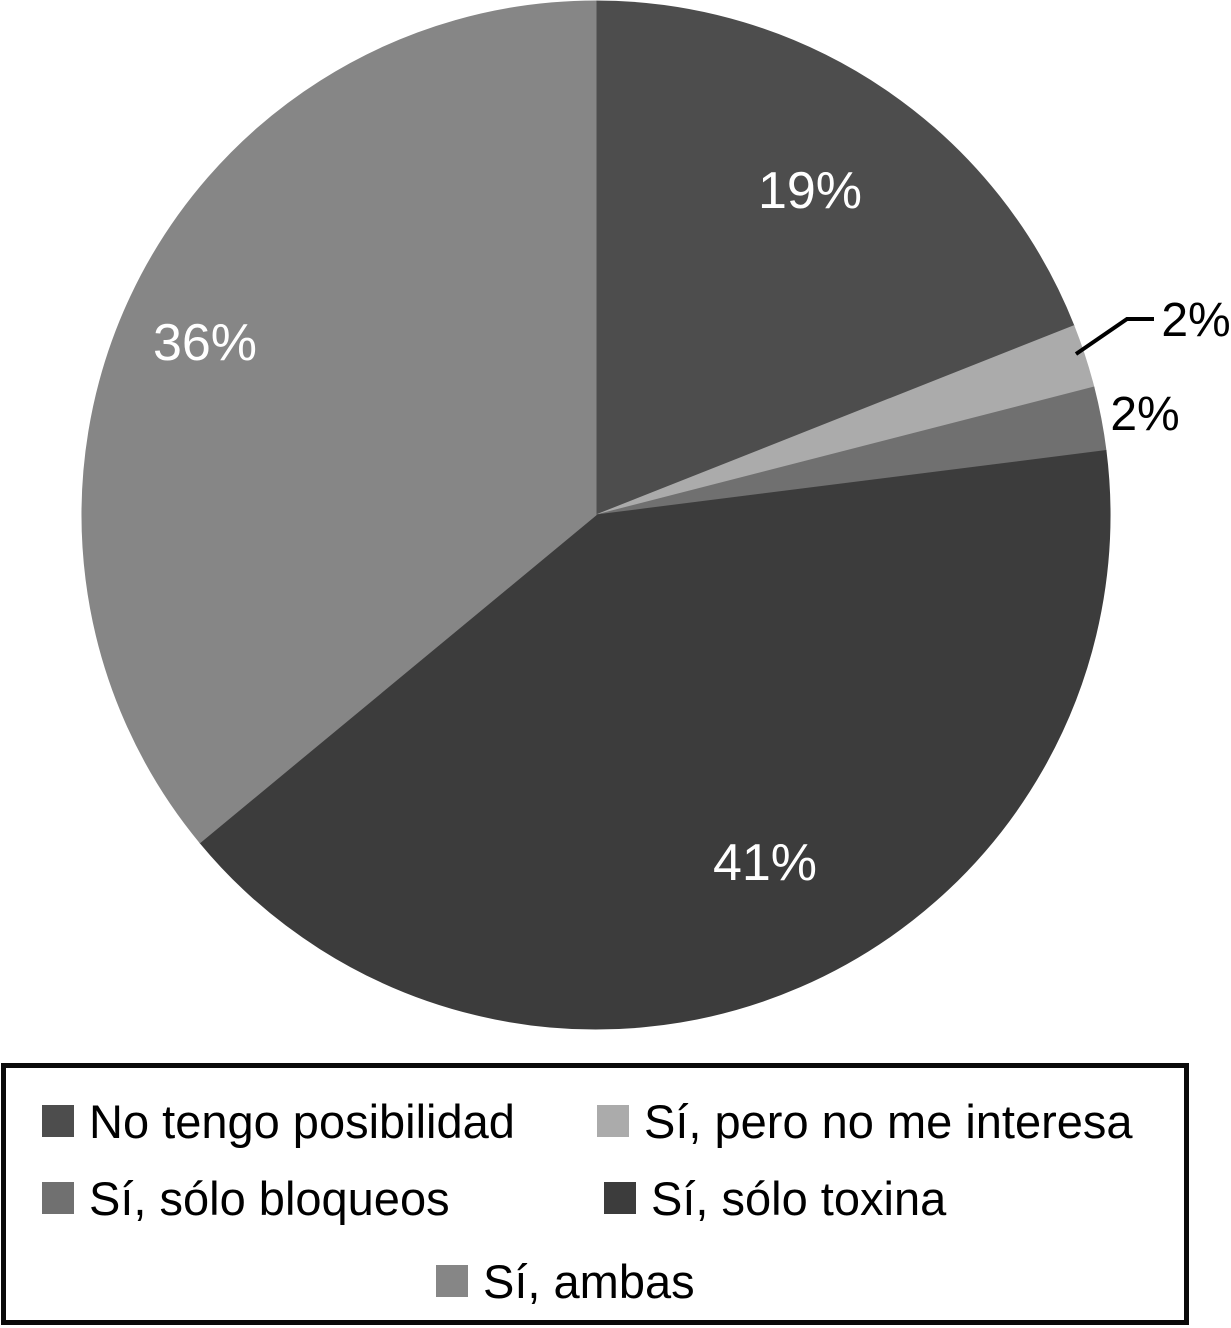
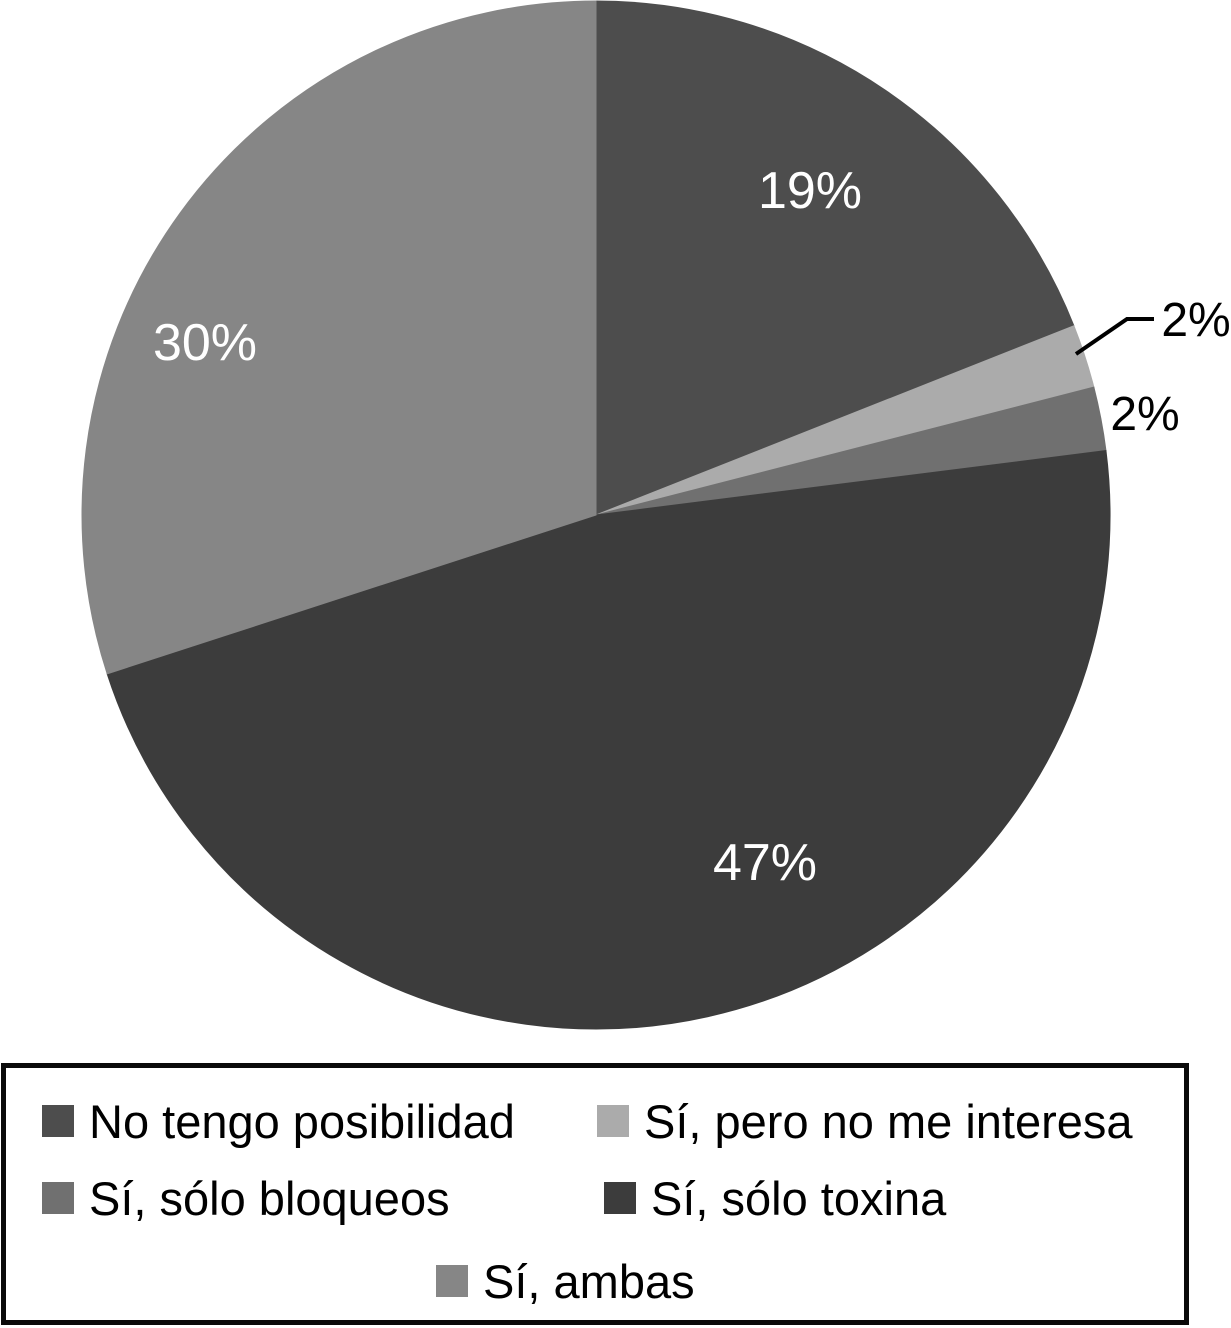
Sí, sólo toxina: 41% -> 47%
Sí, ambas: 36% -> 30%
